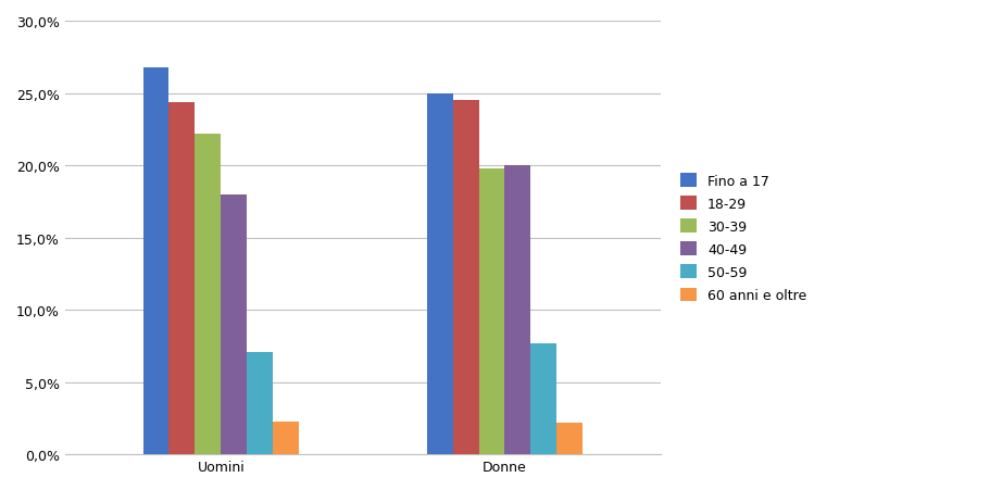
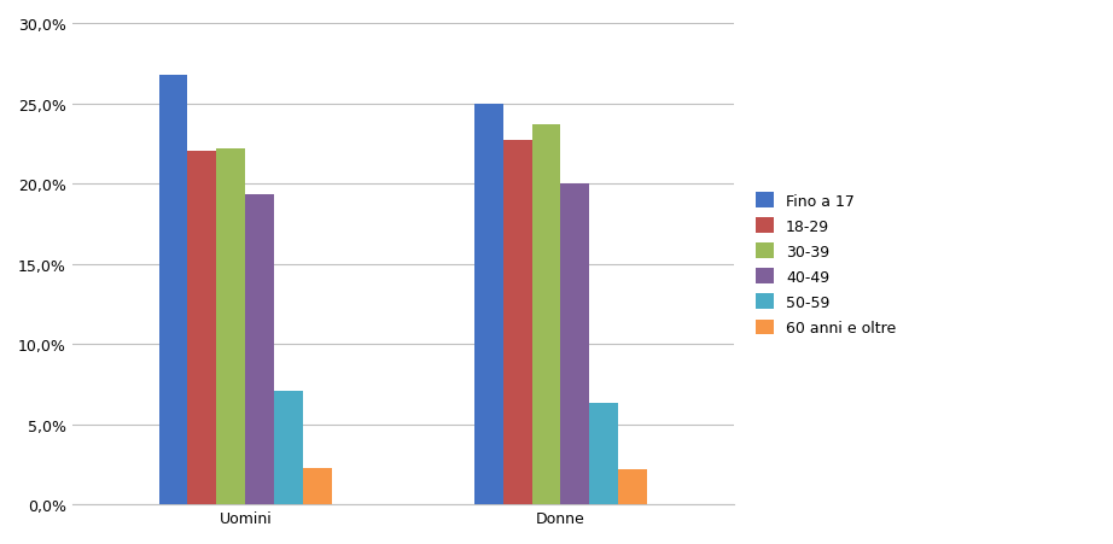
18-29/Uomini: 24,4% -> 22,0%
40-49/Uomini: 18,0% -> 19,3%
18-29/Donne: 24,5% -> 22,7%
30-39/Donne: 19,8% -> 23,7%
50-59/Donne: 7,7% -> 6,3%
